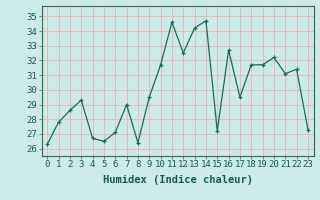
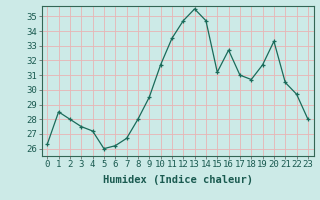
1: 27.8 -> 28.5
2: 28.6 -> 28.0
3: 29.3 -> 27.5
4: 26.7 -> 27.2
5: 26.5 -> 26.0
6: 27.1 -> 26.2
7: 29.0 -> 26.7
8: 26.4 -> 28.0
11: 34.6 -> 33.5
12: 32.5 -> 34.7
13: 34.2 -> 35.5
15: 27.2 -> 31.2
17: 29.5 -> 31.0
18: 31.7 -> 30.7
20: 32.2 -> 33.3
21: 31.1 -> 30.5
22: 31.4 -> 29.7
23: 27.3 -> 28.0
